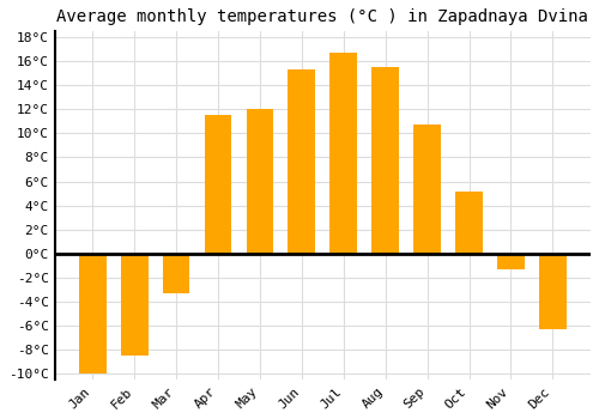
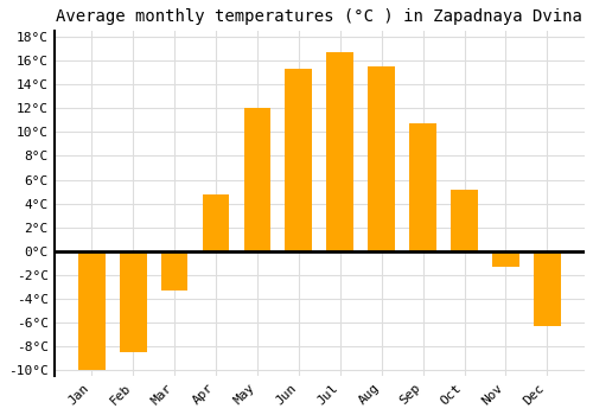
Apr: 11.5°C -> 4.8°C
